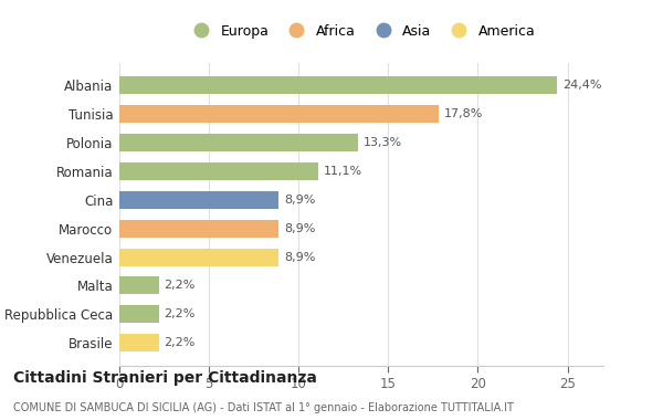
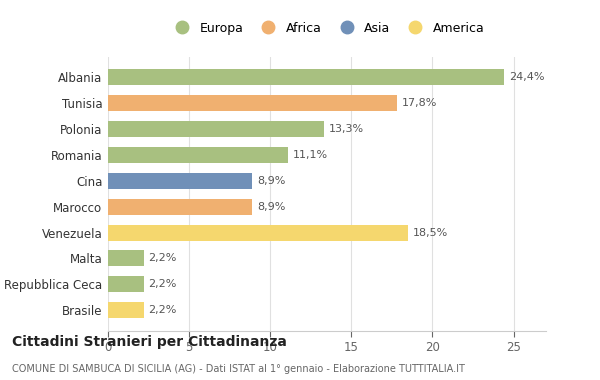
Venezuela: 8,9% -> 18,5%
